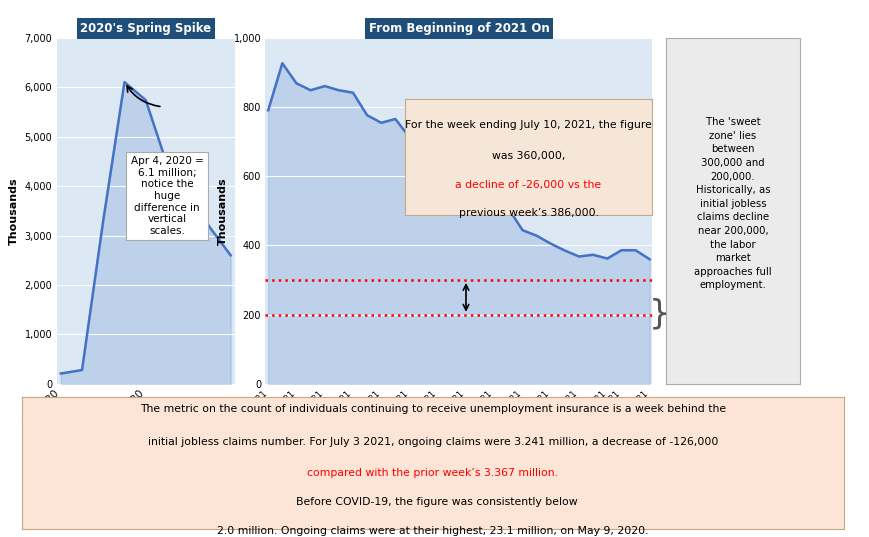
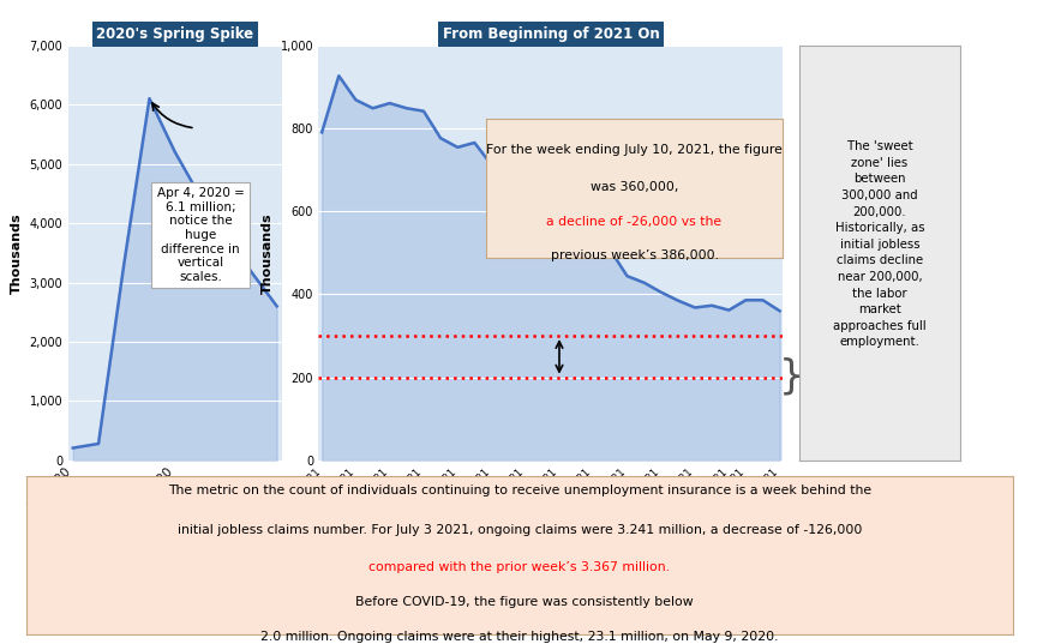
2020's Spring Spike/4/7/2020: 5,740 -> 5,200
